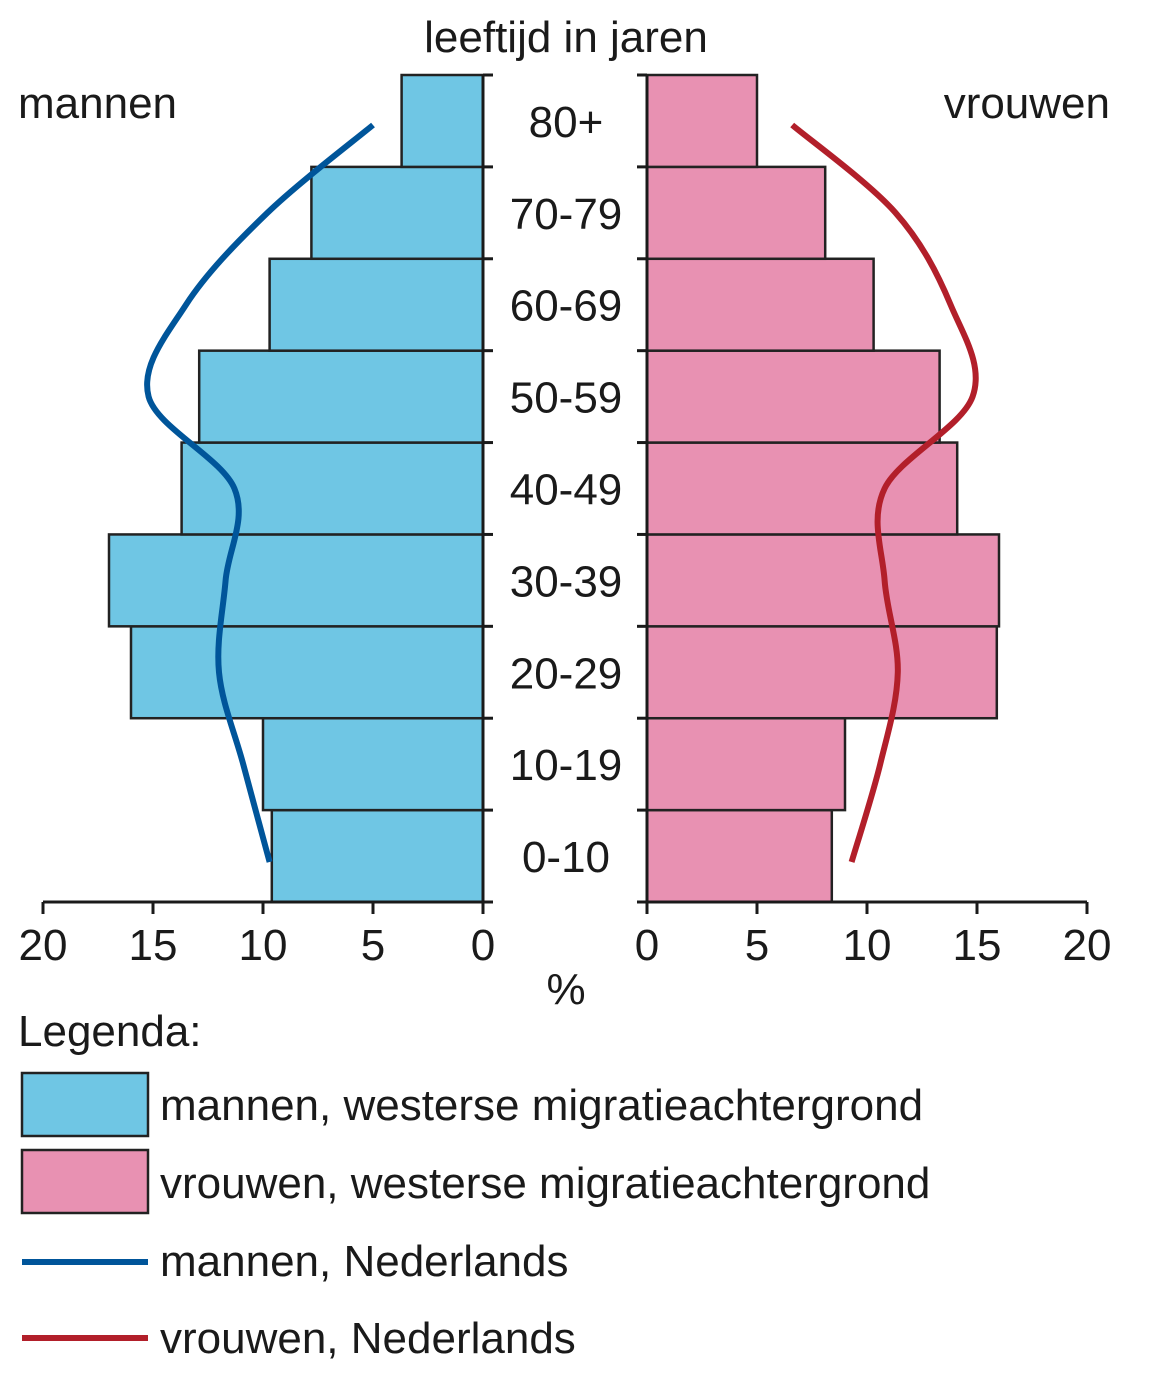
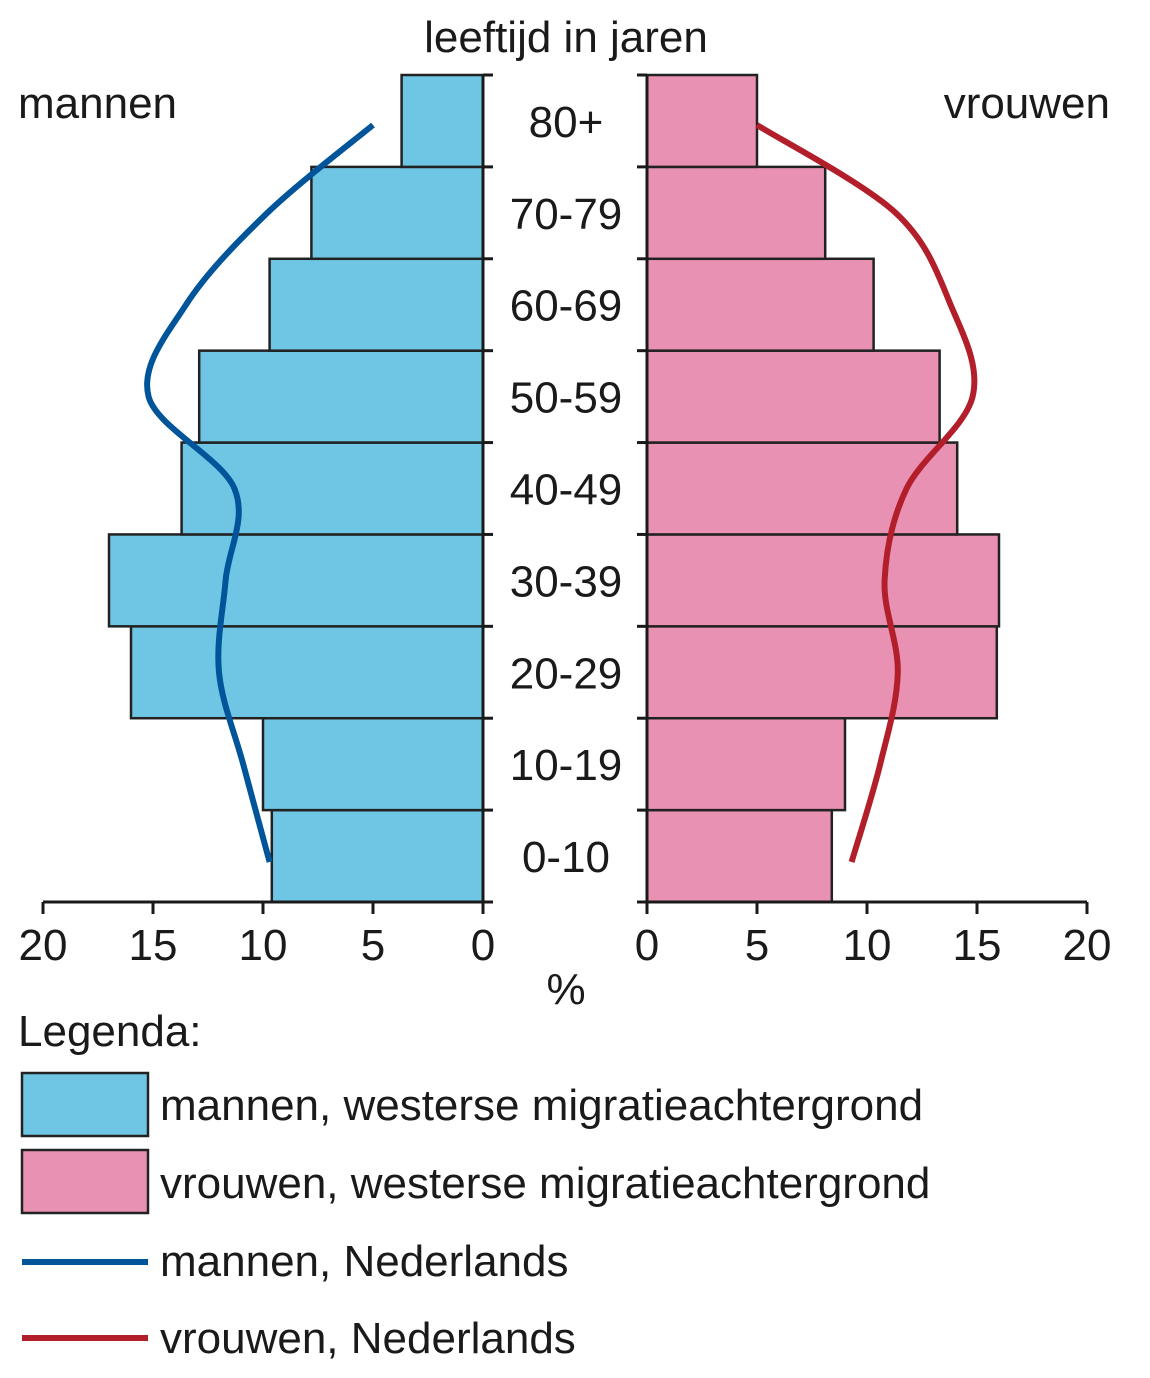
vrouwen, Nederlands/40-49: 10.8 -> 11.8
vrouwen, Nederlands/80+: 6.6 -> 5.0
